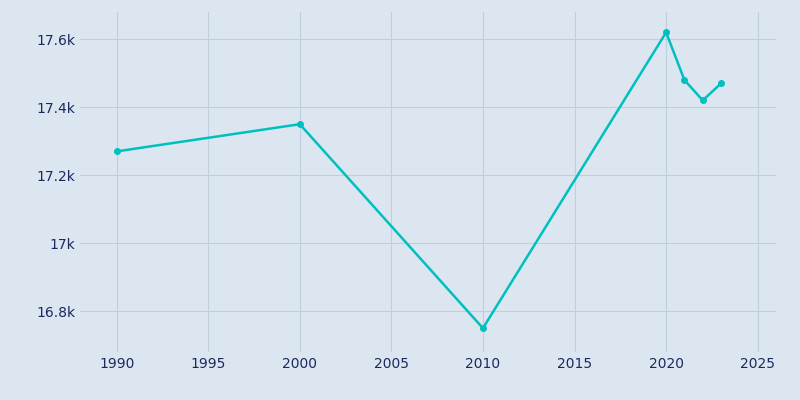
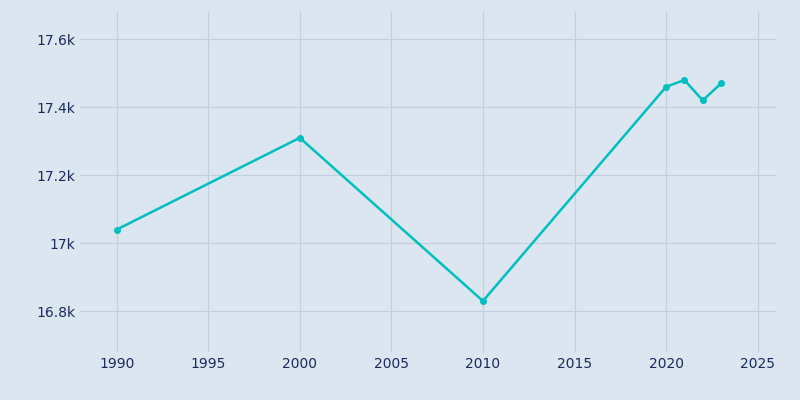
1990: 17.27k -> 17.04k
2000: 17.35k -> 17.31k
2010: 16.75k -> 16.83k
2020: 17.62k -> 17.46k
